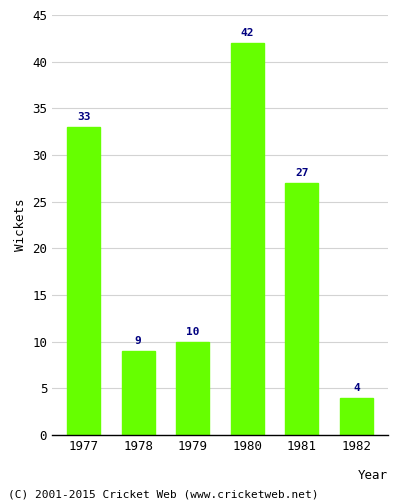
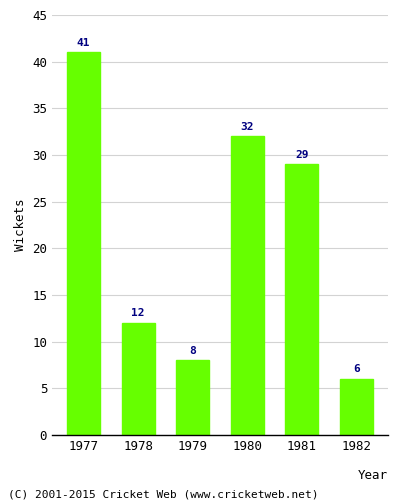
1977: 33 -> 41
1978: 9 -> 12
1979: 10 -> 8
1980: 42 -> 32
1981: 27 -> 29
1982: 4 -> 6
